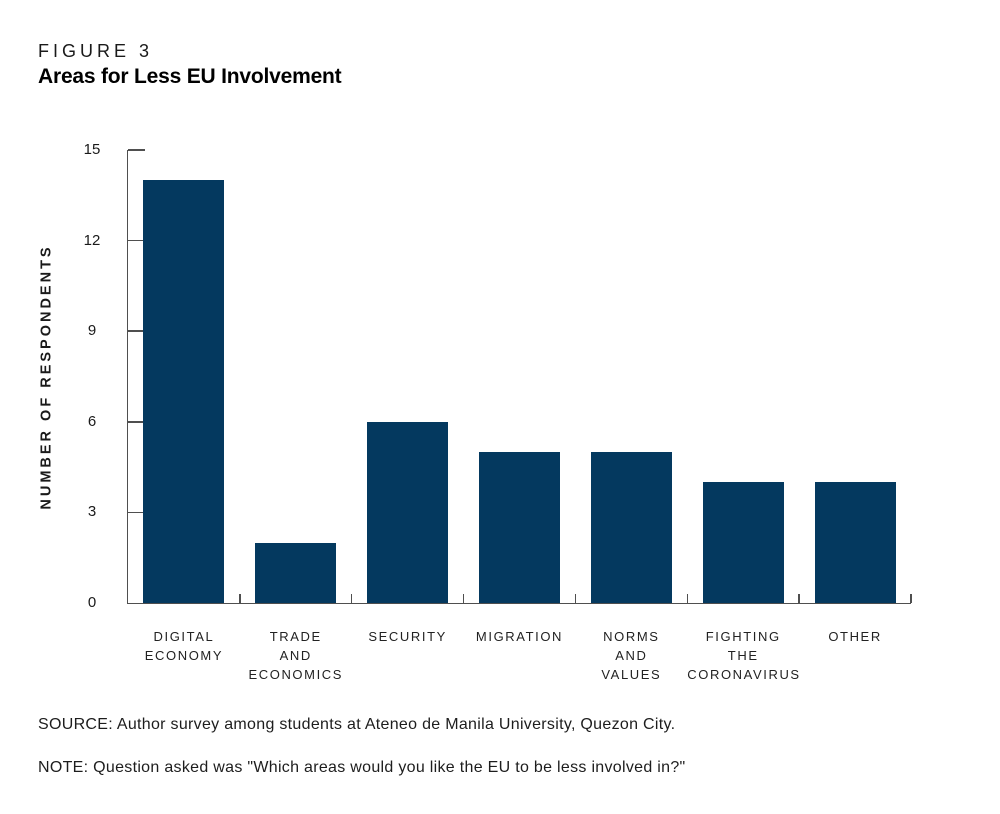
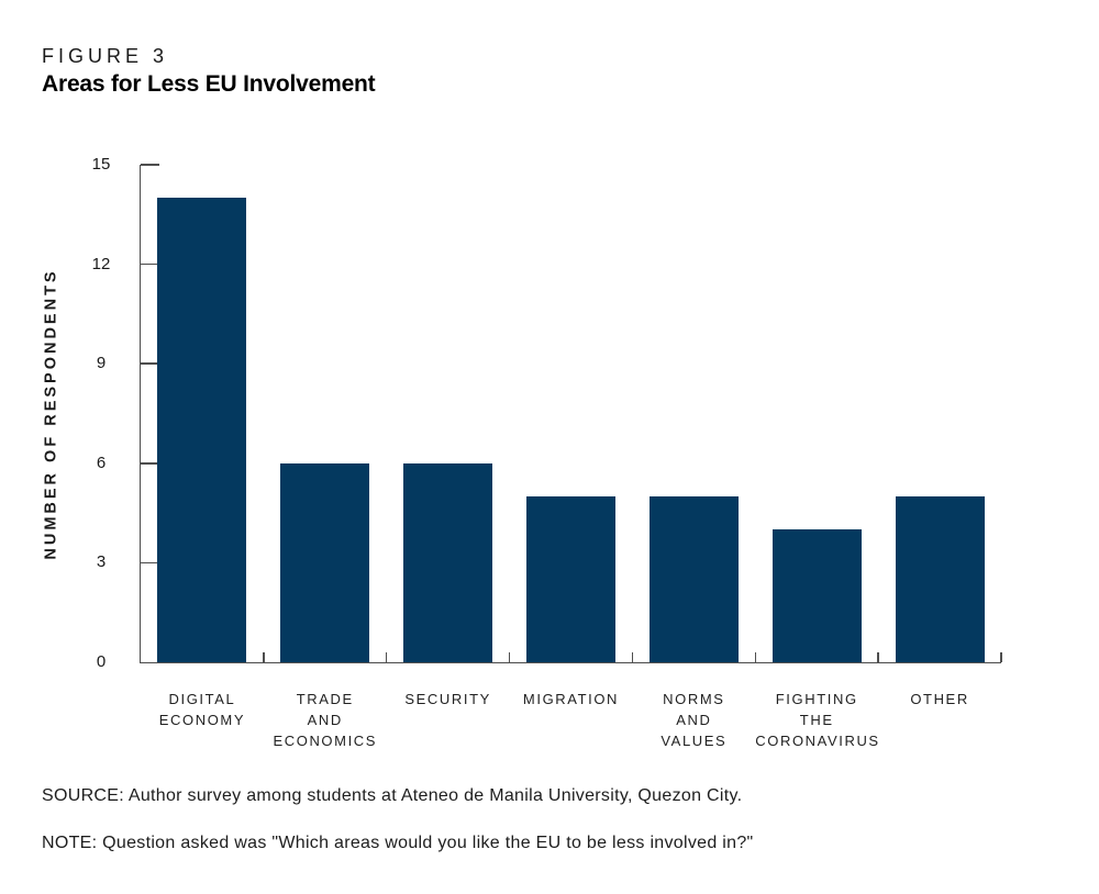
TRADE AND ECONOMICS: 2 -> 6
OTHER: 4 -> 5
